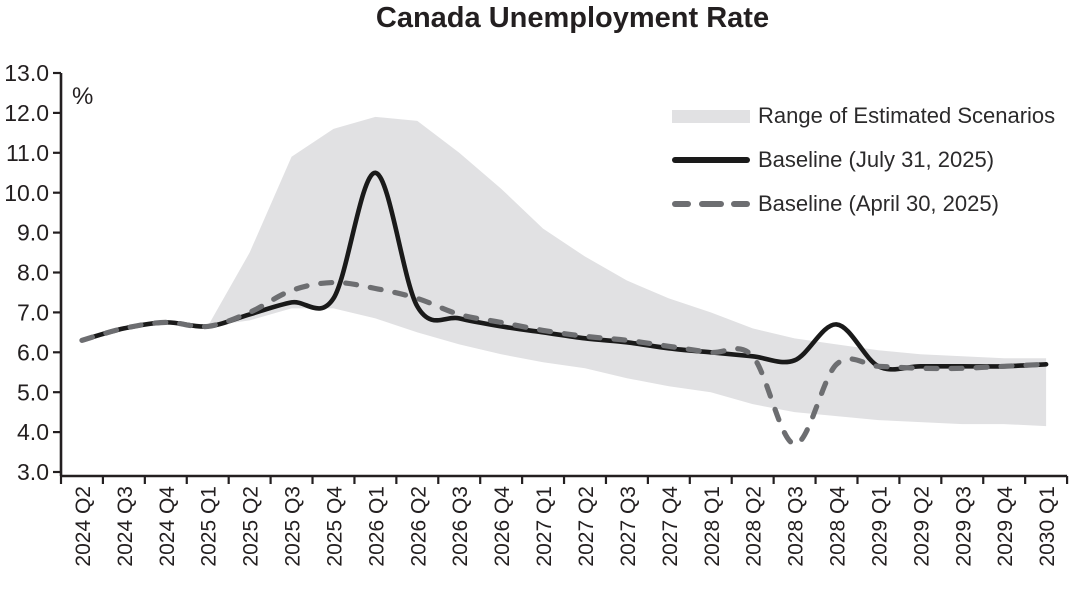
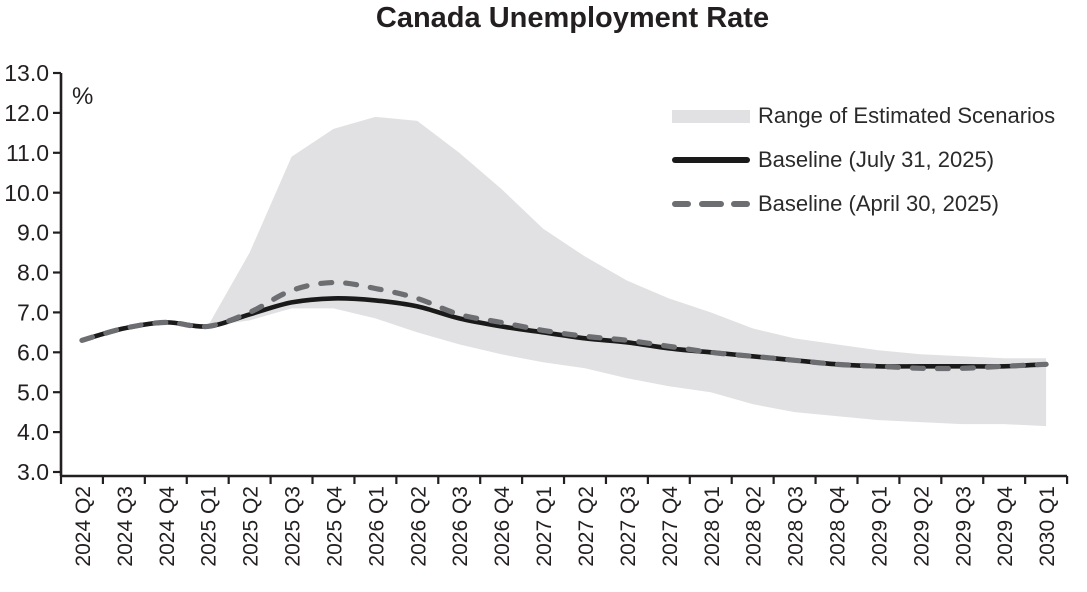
Baseline (July 31, 2025)/2026 Q1: 10.5 -> 7.3
Baseline (April 30, 2025)/2028 Q3: 3.7 -> 5.8
Baseline (July 31, 2025)/2028 Q4: 6.7 -> 5.7
